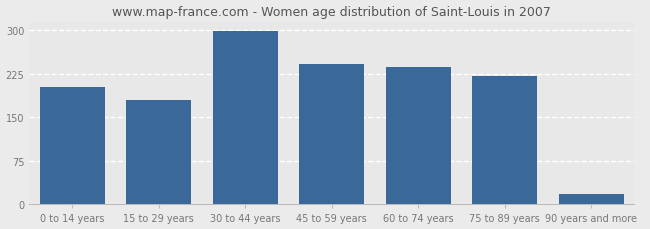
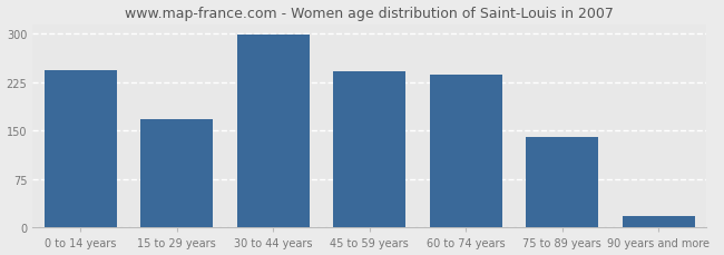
0 to 14 years: 202 -> 243
15 to 29 years: 180 -> 168
75 to 89 years: 222 -> 141
